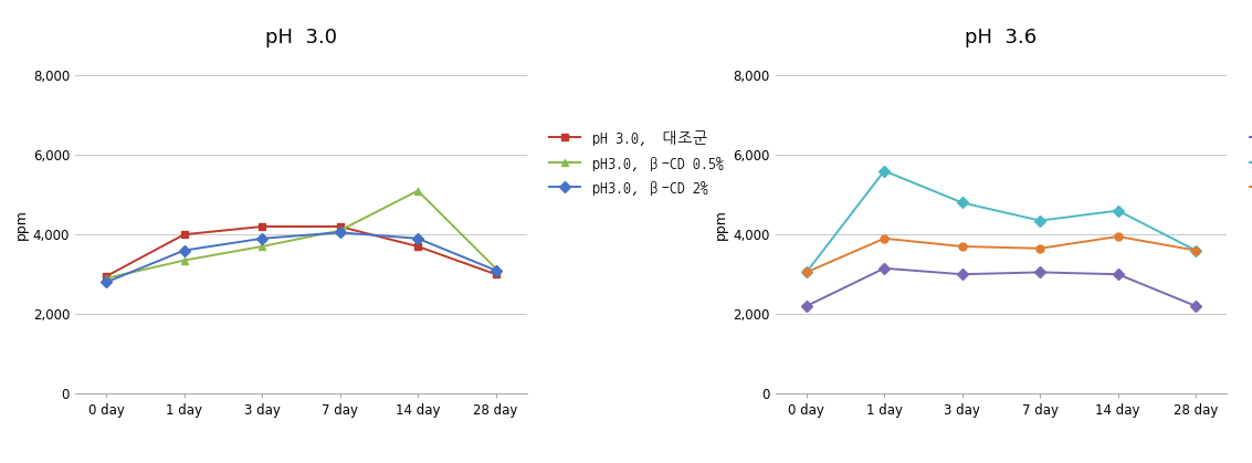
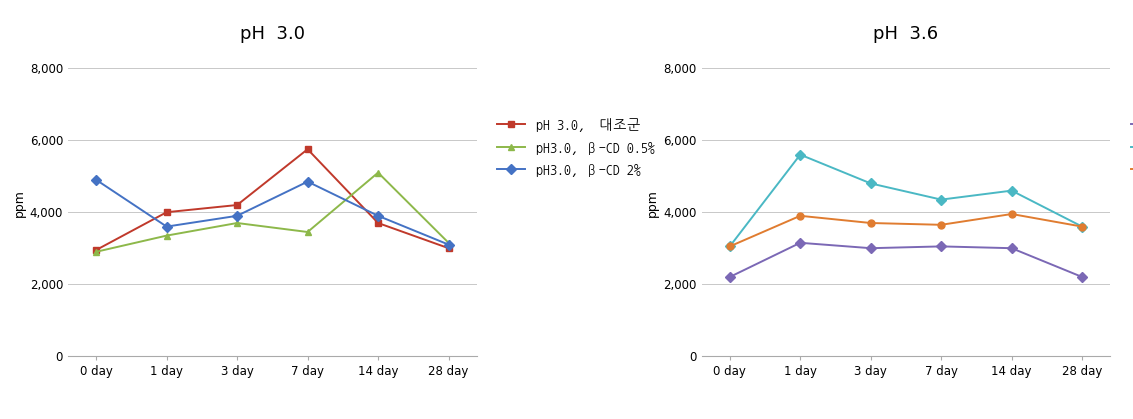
pH 3.0/pH3.0, β-CD 2%/0 day: 2,800 -> 4,900
pH 3.0/pH 3.0, 대조군/7 day: 4,200 -> 5,750
pH 3.0/pH3.0, β-CD 0.5%/7 day: 4,100 -> 3,450
pH 3.0/pH3.0, β-CD 2%/7 day: 4,050 -> 4,850
